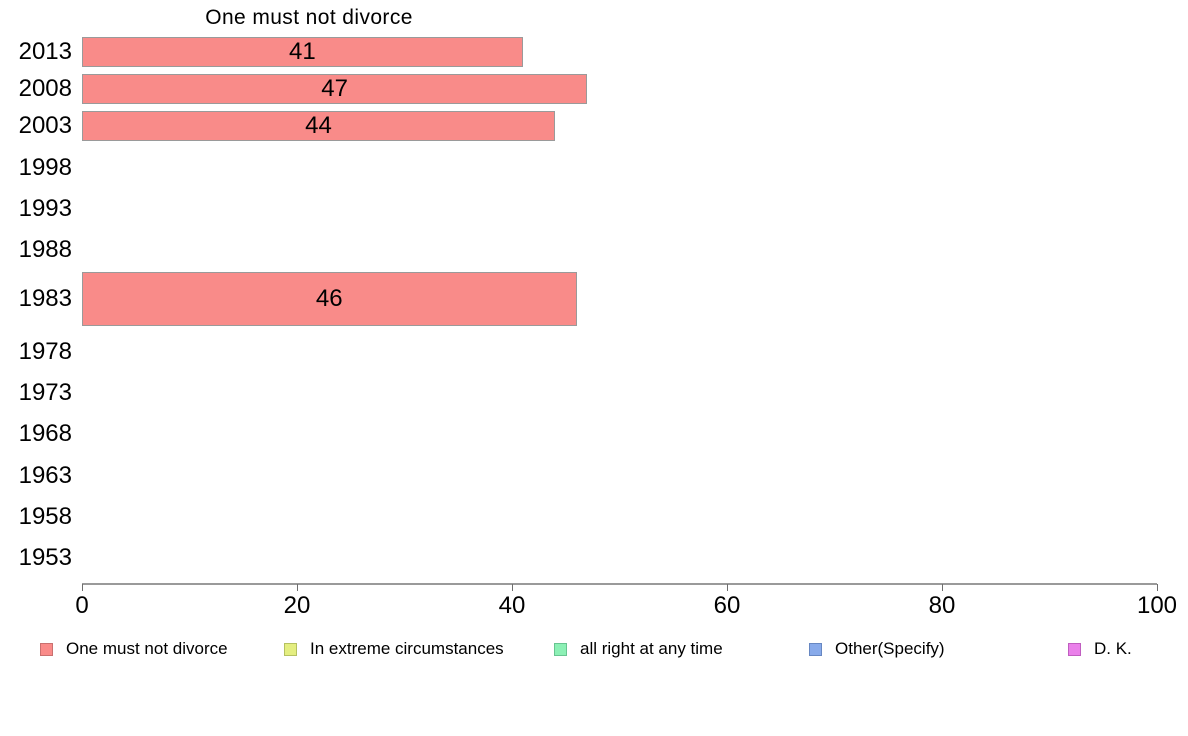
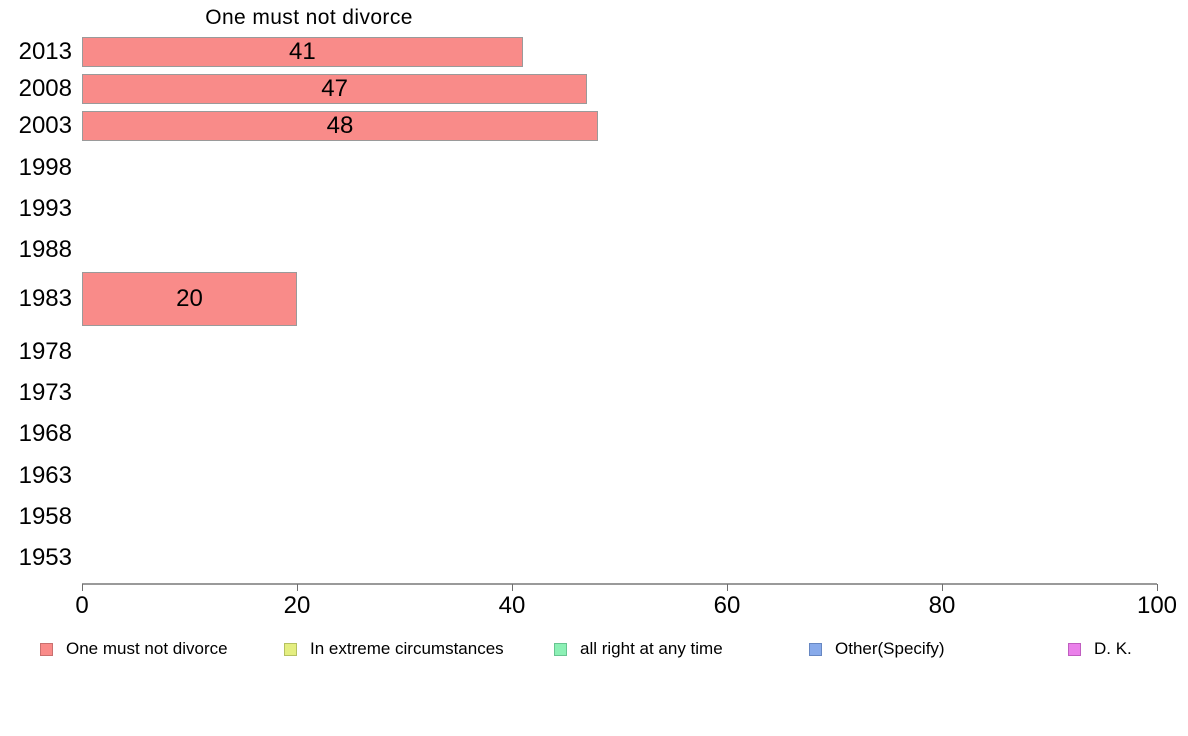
2003: 44 -> 48
1983: 46 -> 20
